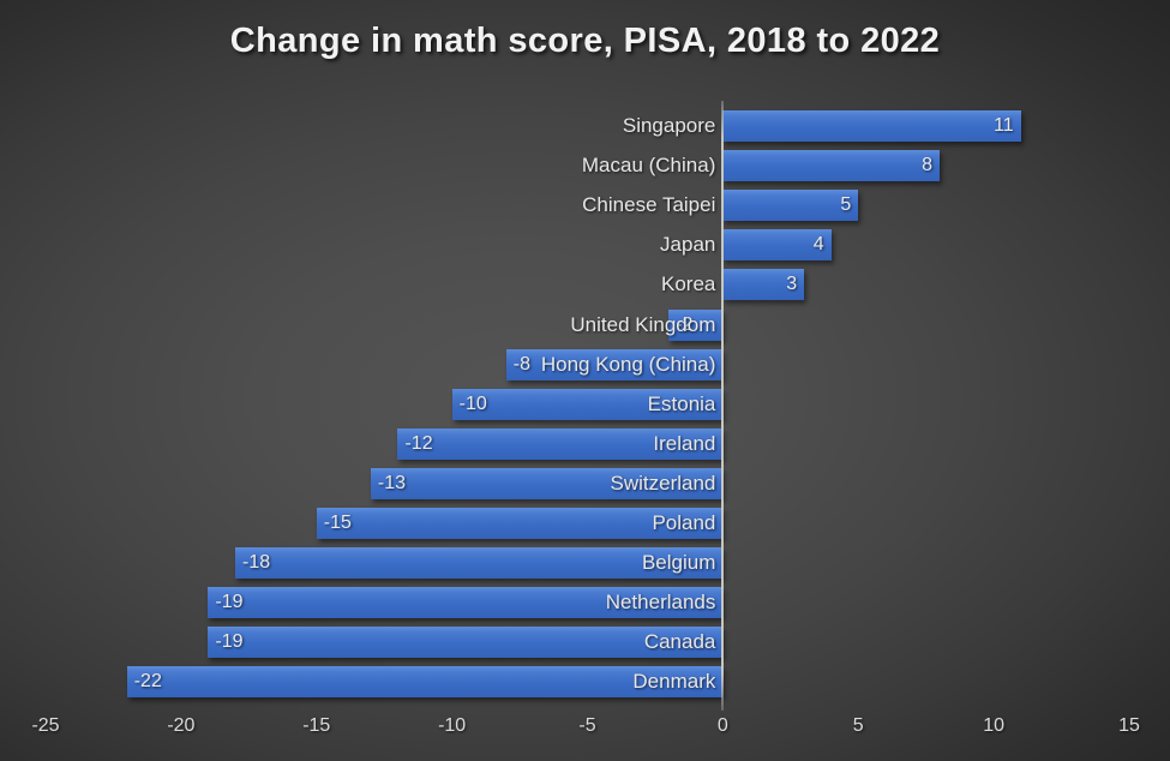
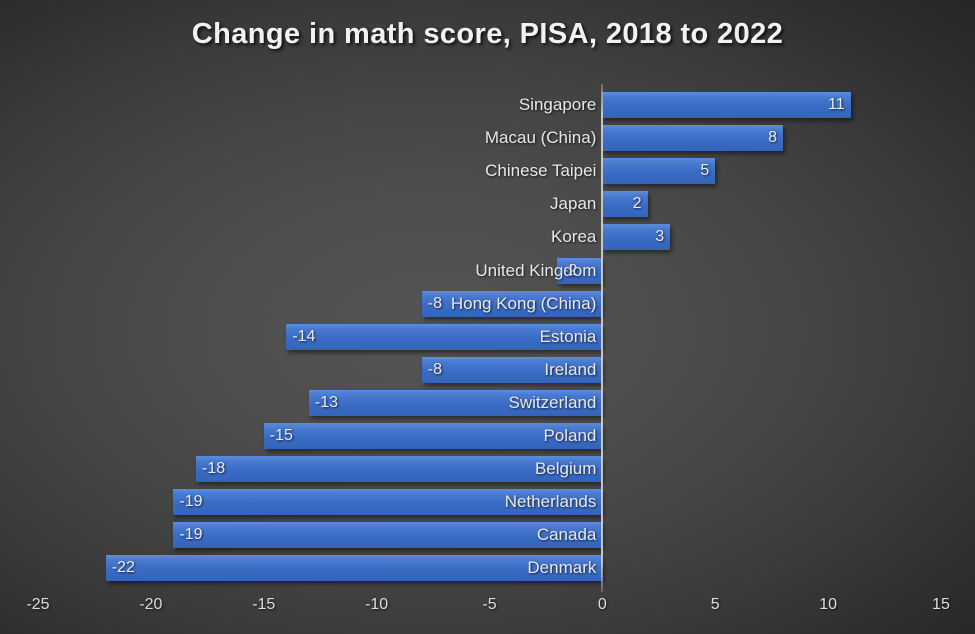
Japan: 4 -> 2
Estonia: -10 -> -14
Ireland: -12 -> -8
